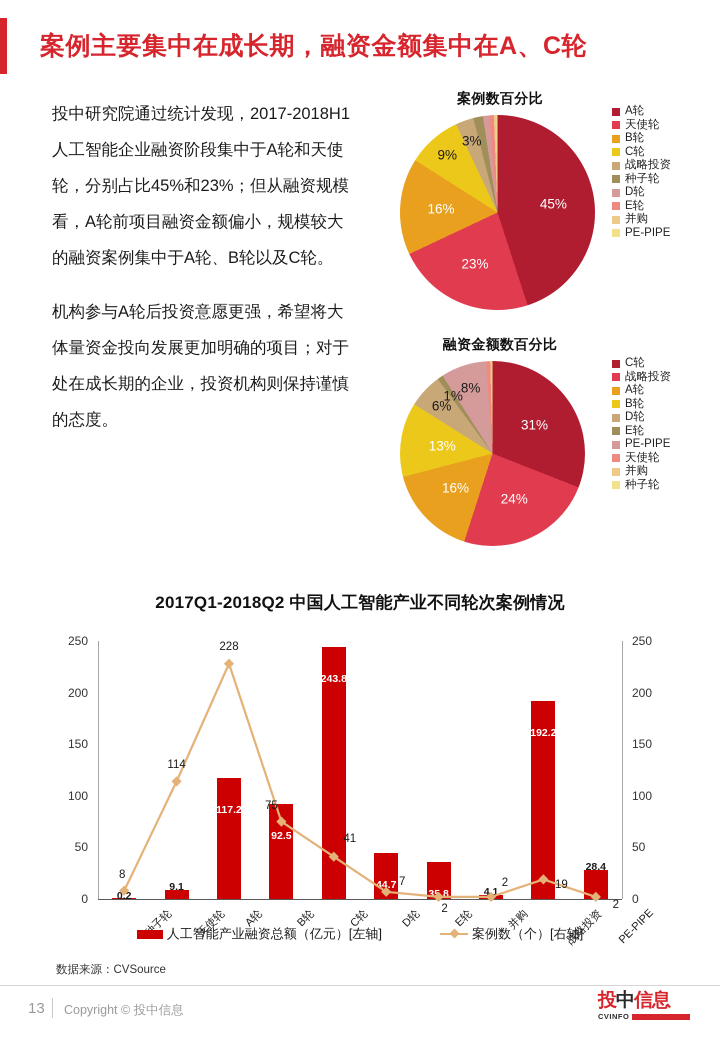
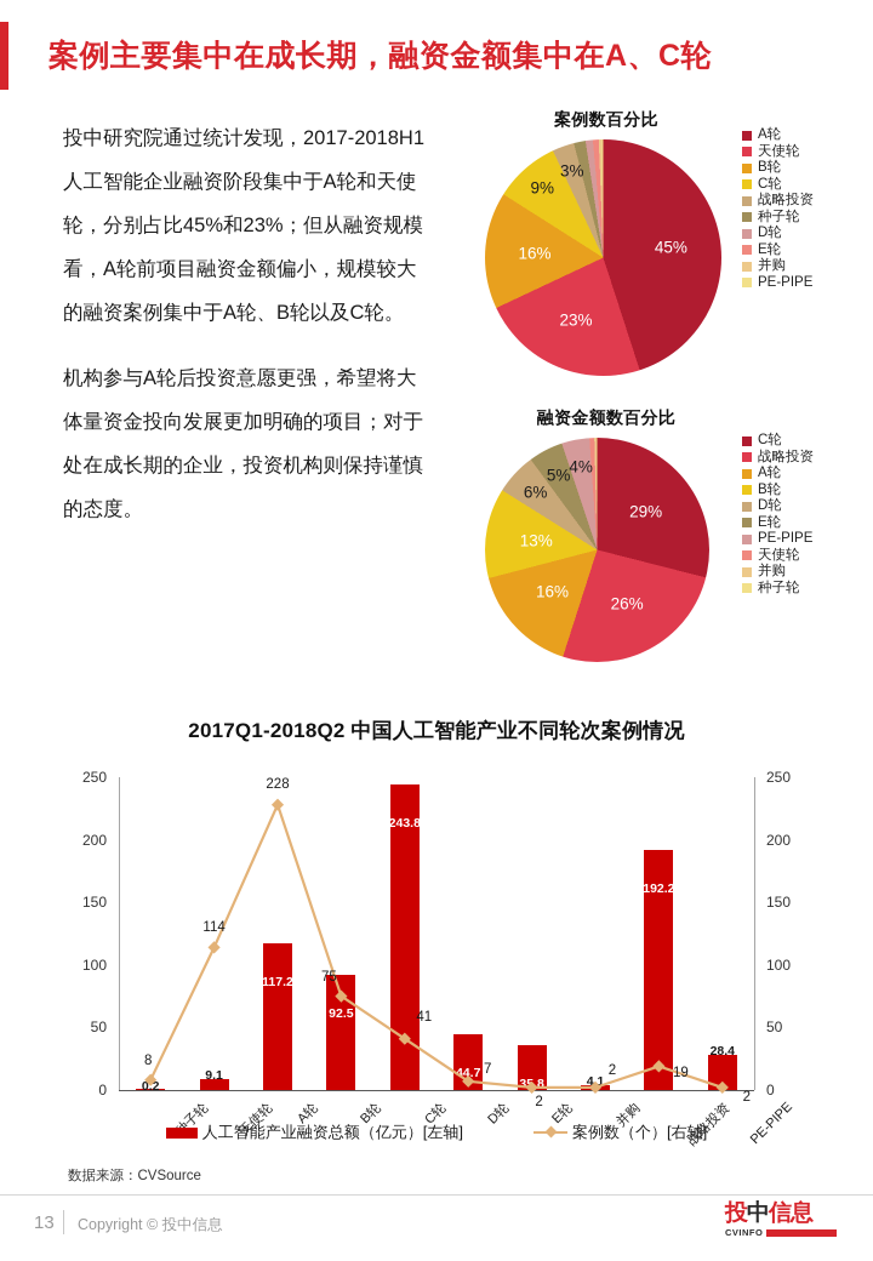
融资金额数百分比/C轮: 31% -> 29%
融资金额数百分比/战略投资: 24% -> 26%
融资金额数百分比/E轮: 1% -> 5%
融资金额数百分比/PE-PIPE: 8% -> 4%
